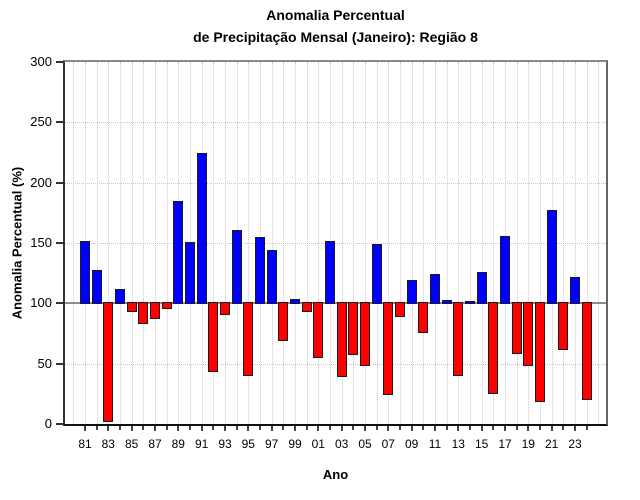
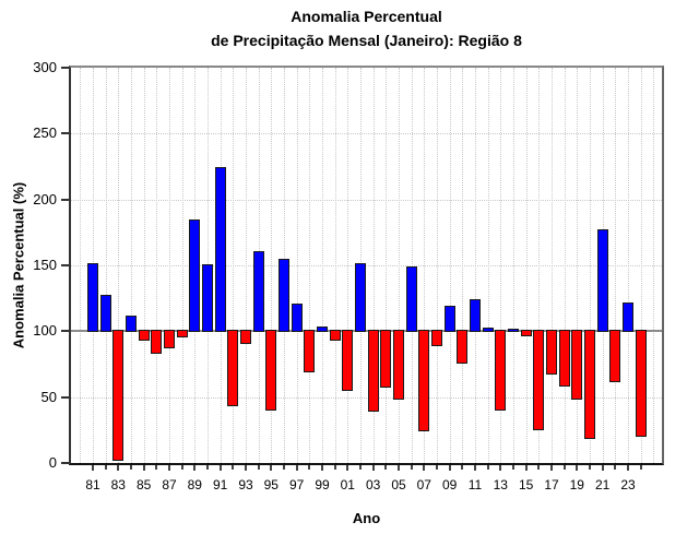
97: 144 -> 121
15: 126 -> 96
17: 156 -> 67
